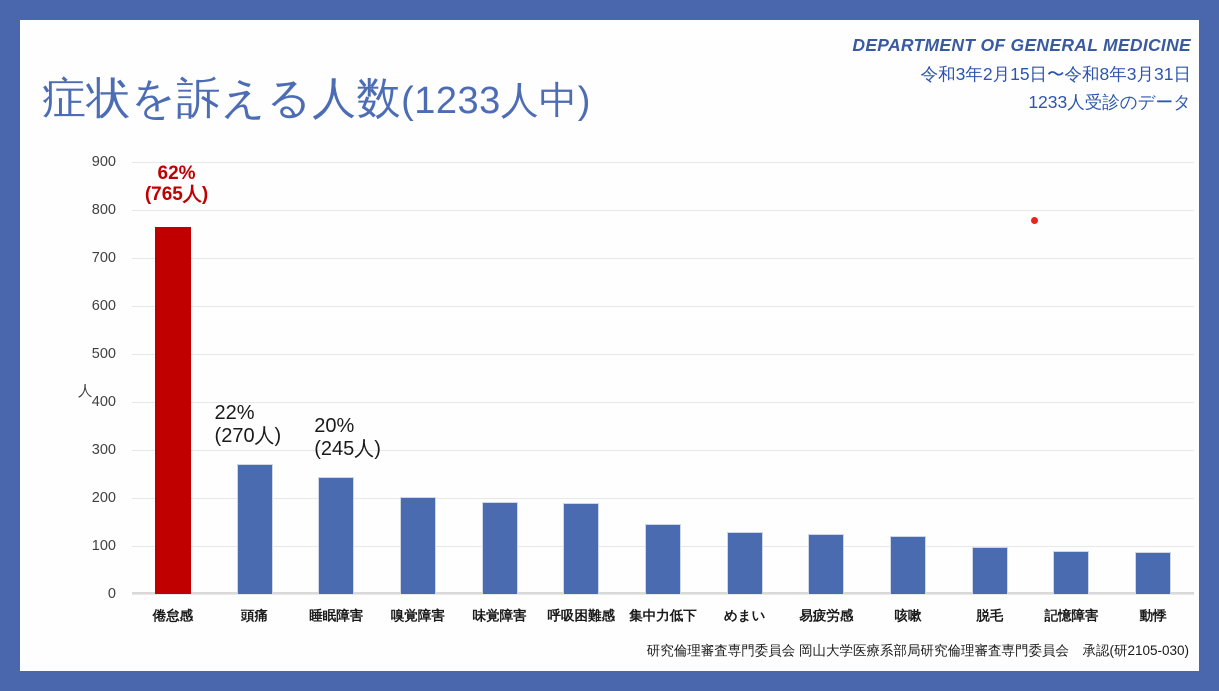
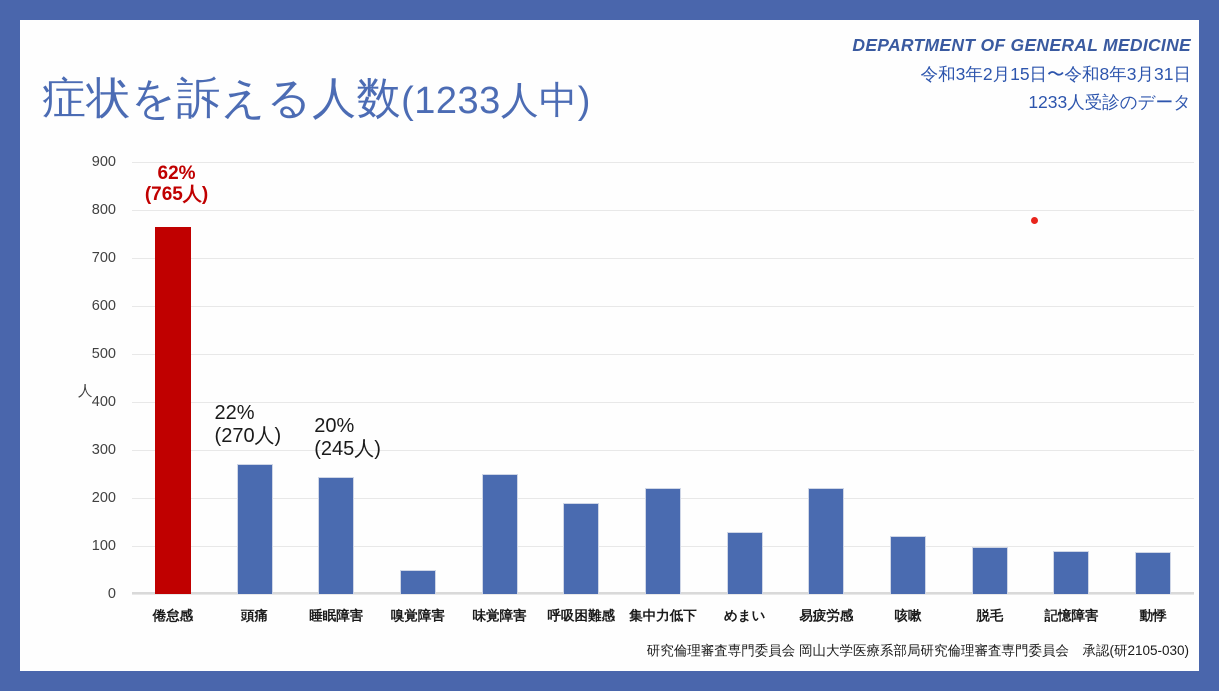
嗅覚障害: 200 -> 50
味覚障害: 190 -> 250
集中力低下: 150 -> 220
易疲労感: 130 -> 220
